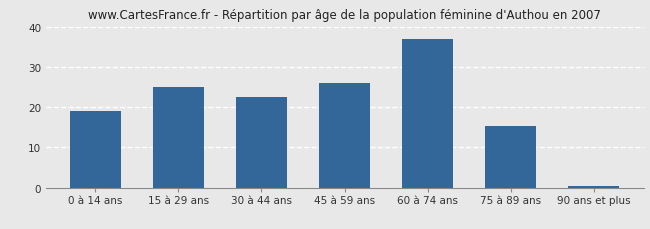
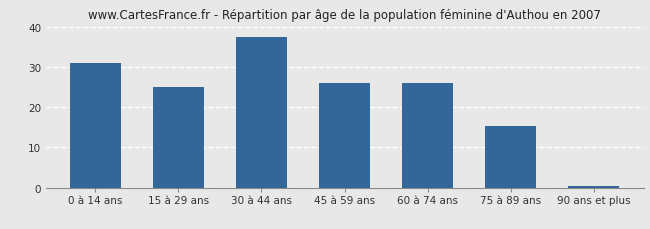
0 à 14 ans: 19.0 -> 31.0
30 à 44 ans: 22.5 -> 37.5
60 à 74 ans: 37.0 -> 26.0
